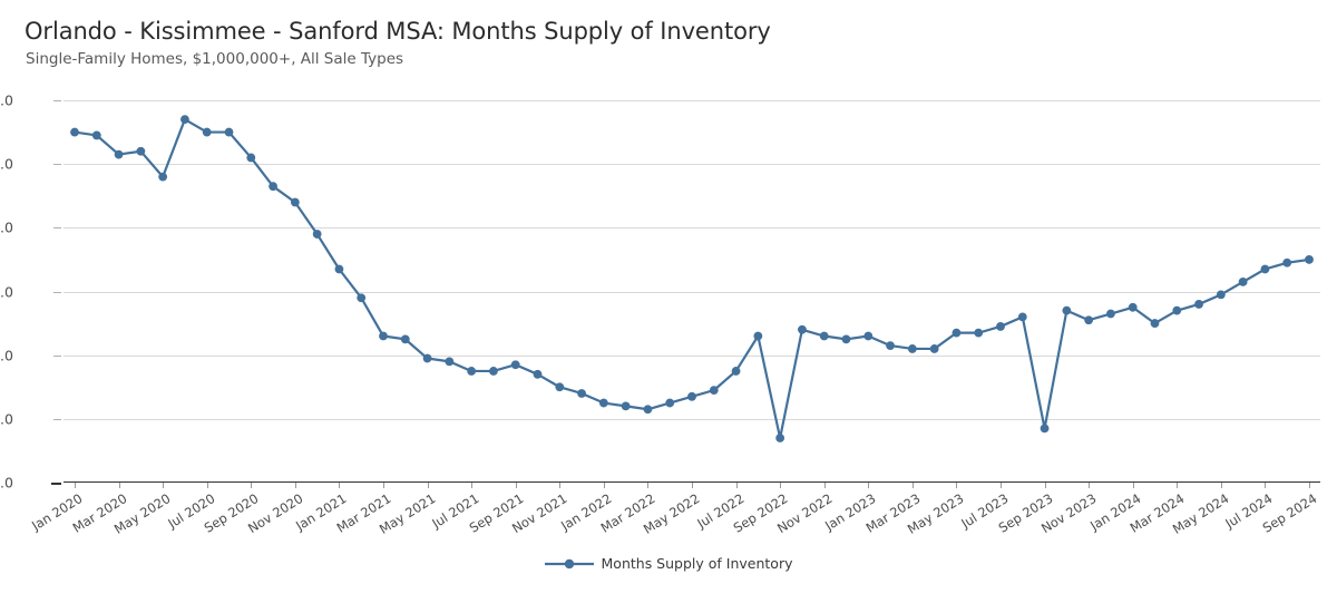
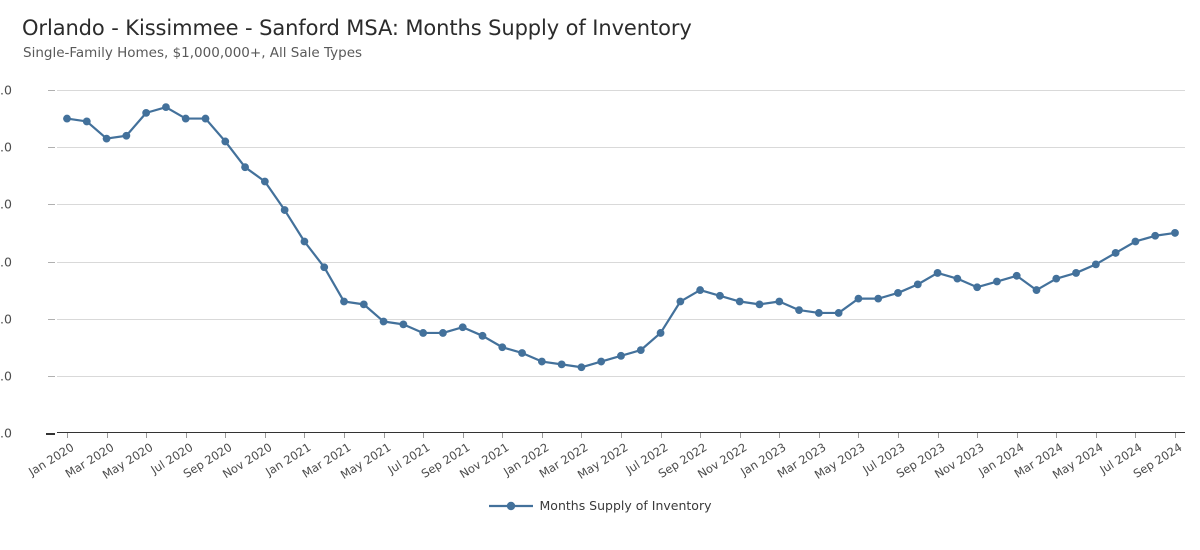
May 2020: 9.6 -> 11.2
Sep 2022: 1.4 -> 5.0
Sep 2023: 1.7 -> 5.6
